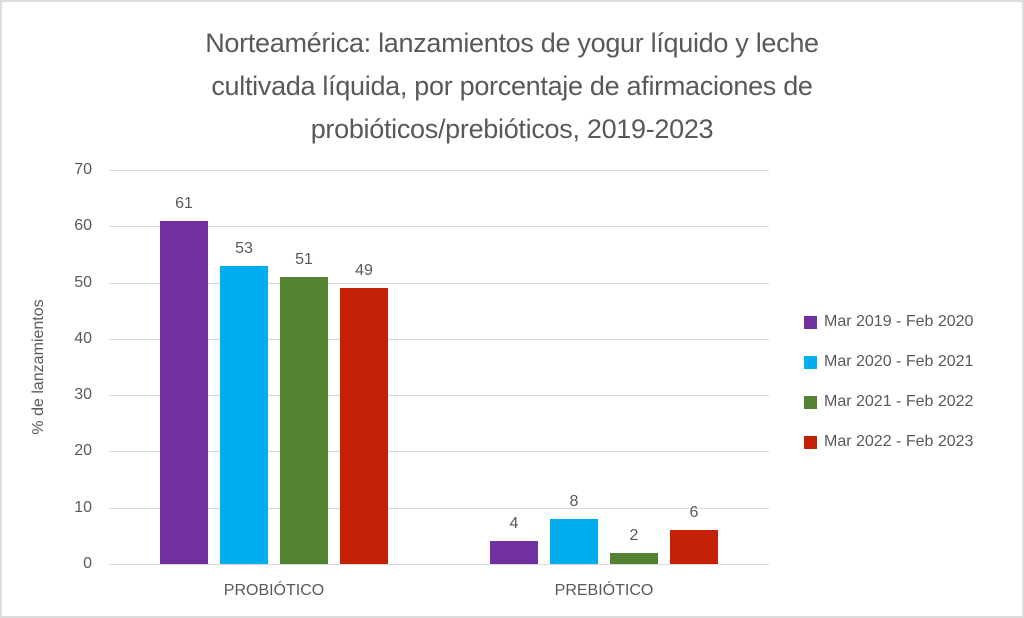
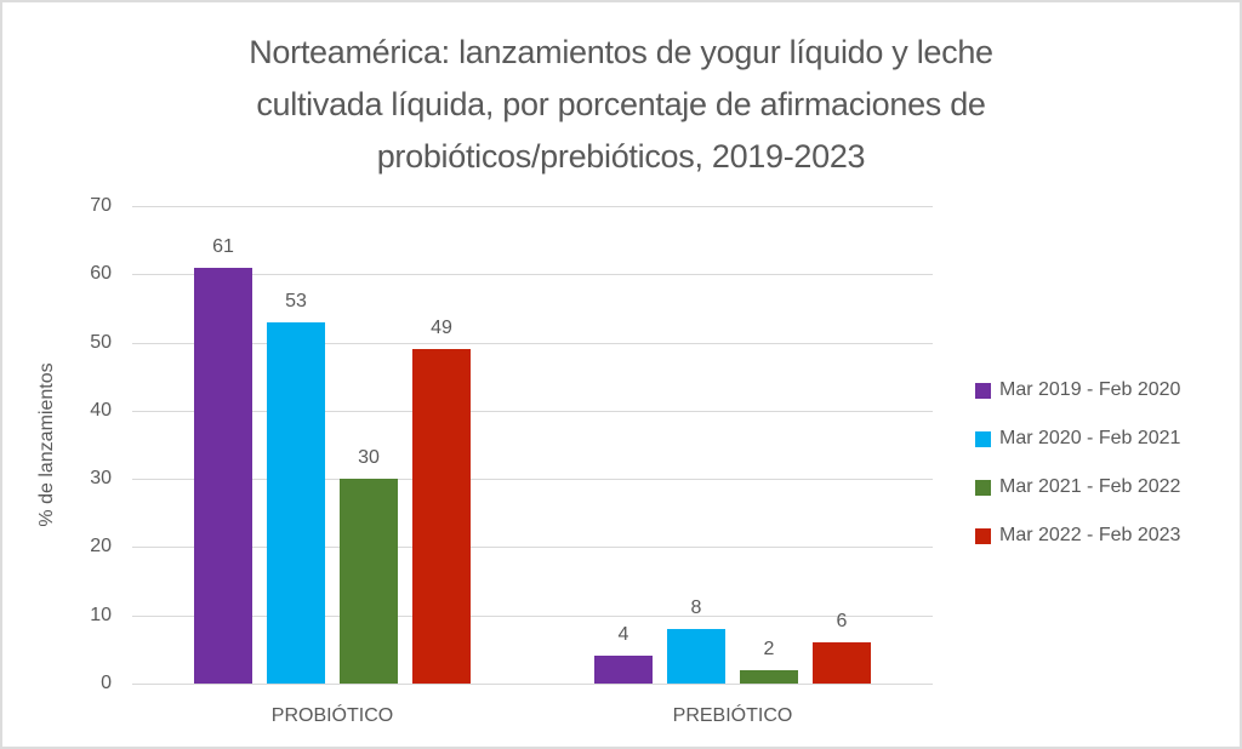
Mar 2021 - Feb 2022/PROBIÓTICO: 51 -> 30
